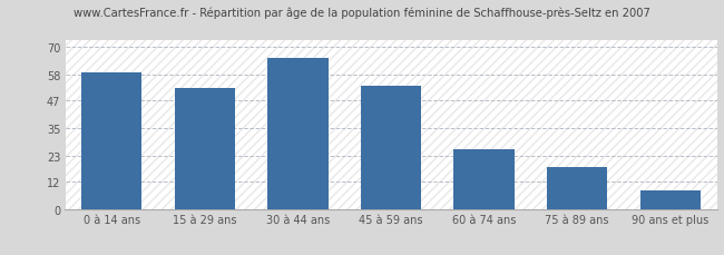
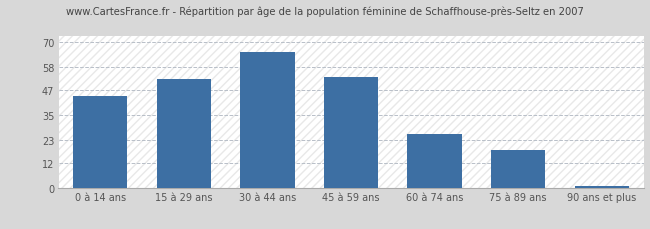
0 à 14 ans: 59 -> 44
90 ans et plus: 8 -> 1
